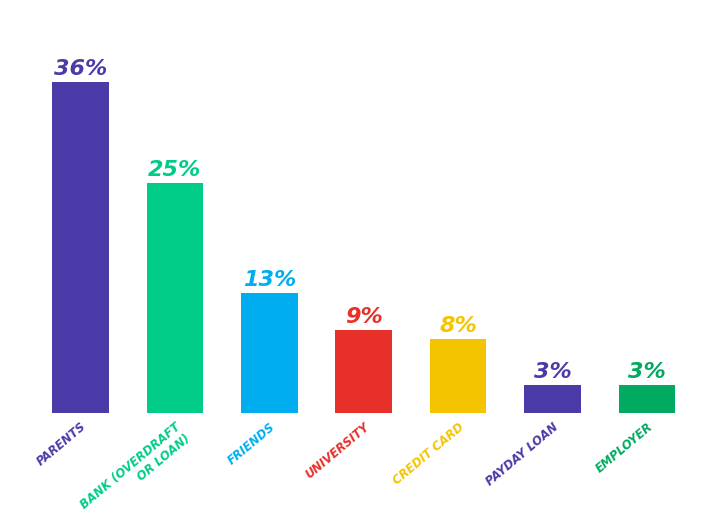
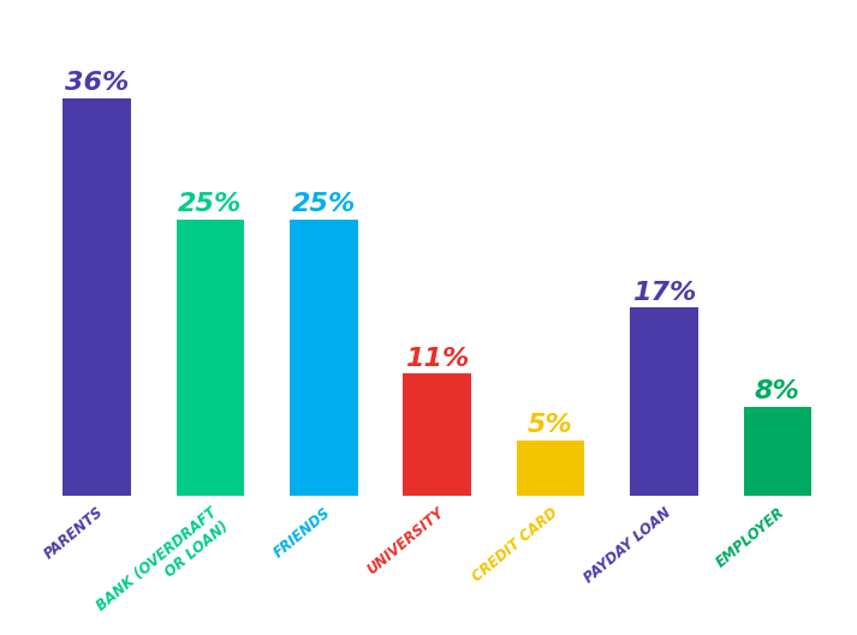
FRIENDS: 13% -> 25%
UNIVERSITY: 9% -> 11%
CREDIT CARD: 8% -> 5%
PAYDAY LOAN: 3% -> 17%
EMPLOYER: 3% -> 8%
